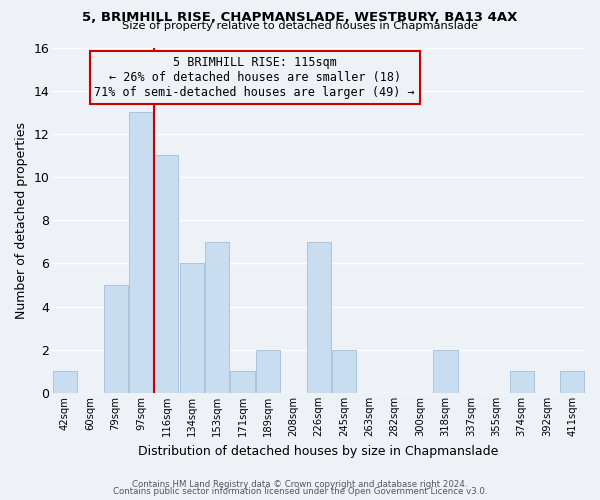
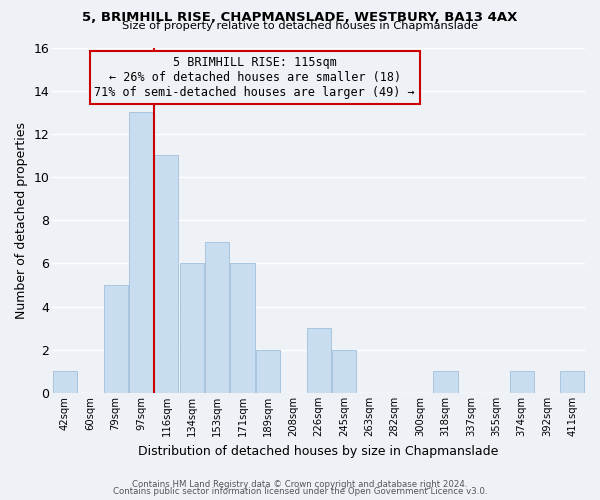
171sqm: 1 -> 6
226sqm: 7 -> 3
318sqm: 2 -> 1
